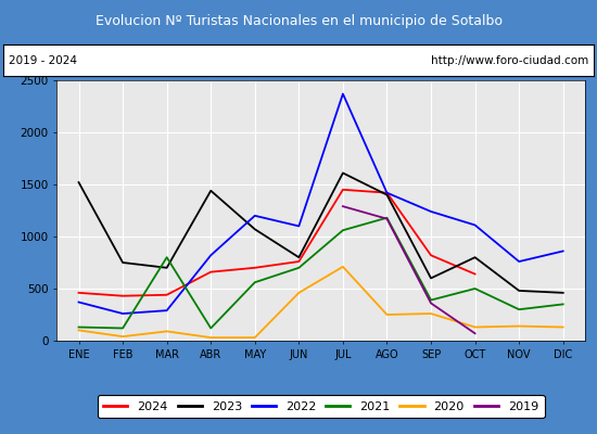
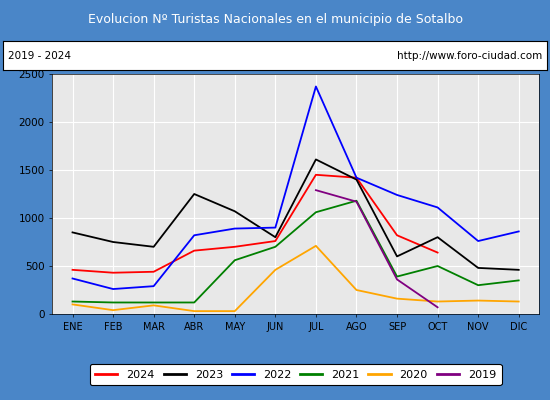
2023/ENE: 1520 -> 850
2021/MAR: 800 -> 120
2023/ABR: 1440 -> 1250
2022/MAY: 1200 -> 890
2022/JUN: 1100 -> 900
2020/SEP: 260 -> 160
